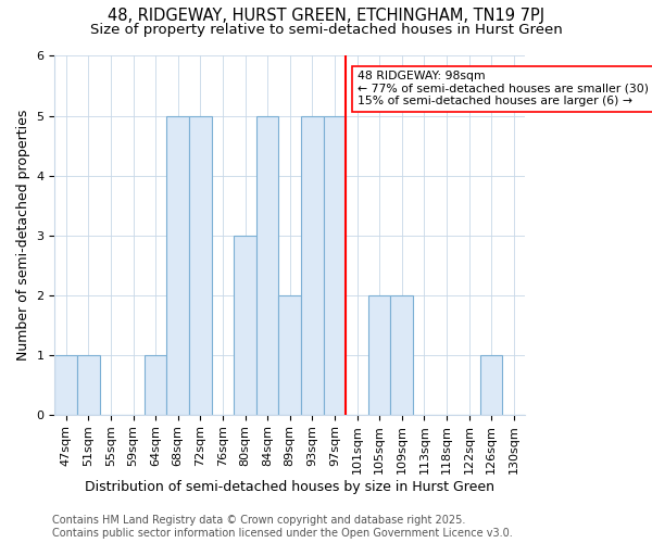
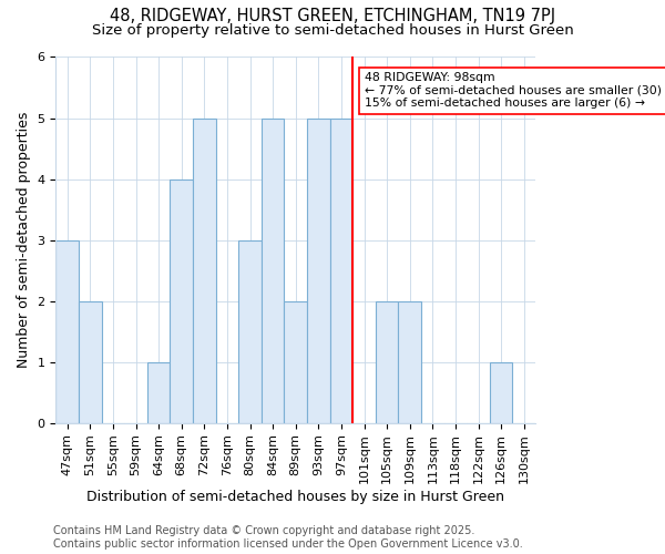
47sqm: 1 -> 3
51sqm: 1 -> 2
68sqm: 5 -> 4
